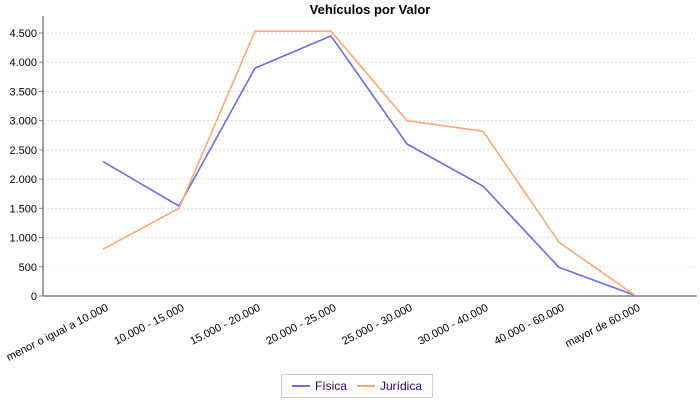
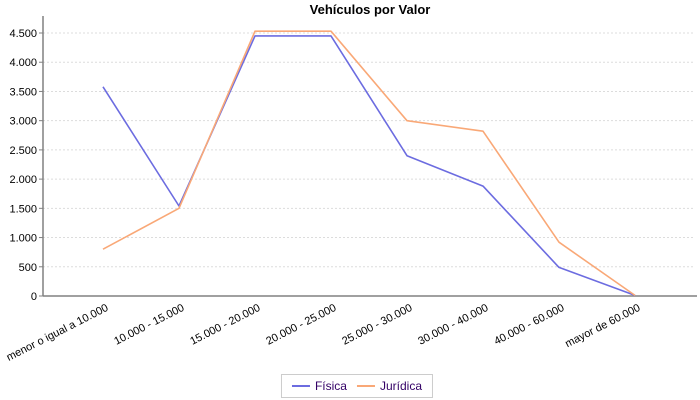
Física/menor o igual a 10.000: 2300 -> 3600
Física/15.000 - 20.000: 3900 -> 4400
Física/25.000 - 30.000: 2600 -> 2400
